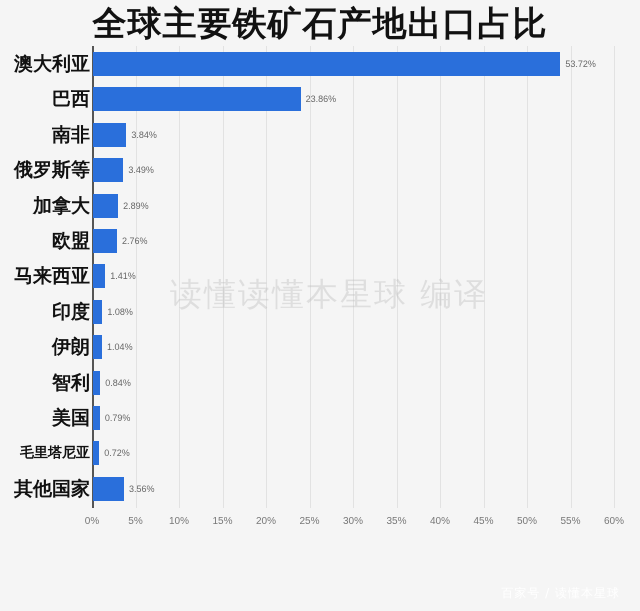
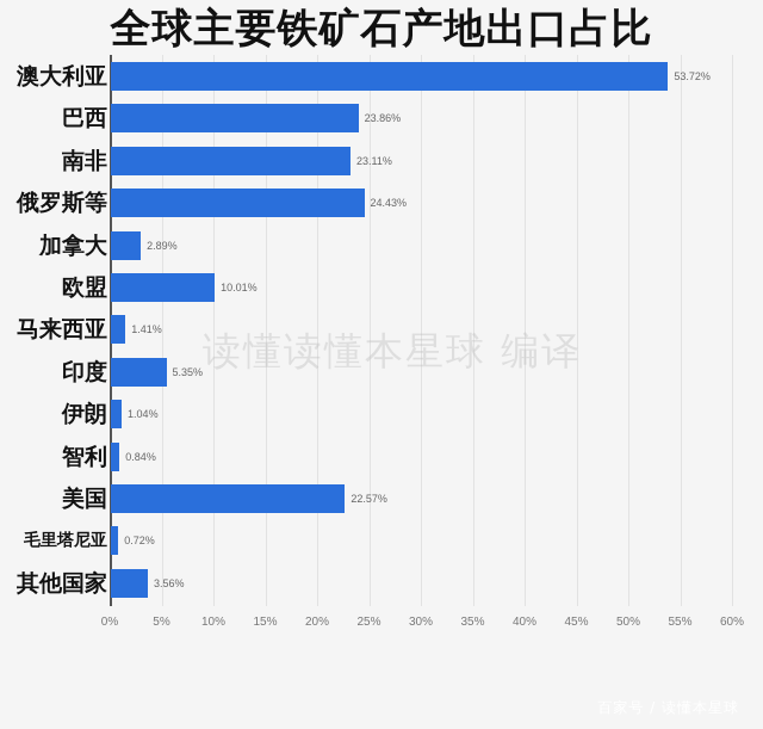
南非: 3.84% -> 23.11%
俄罗斯等: 3.49% -> 24.43%
欧盟: 2.76% -> 10.01%
印度: 1.08% -> 5.35%
美国: 0.79% -> 22.57%
